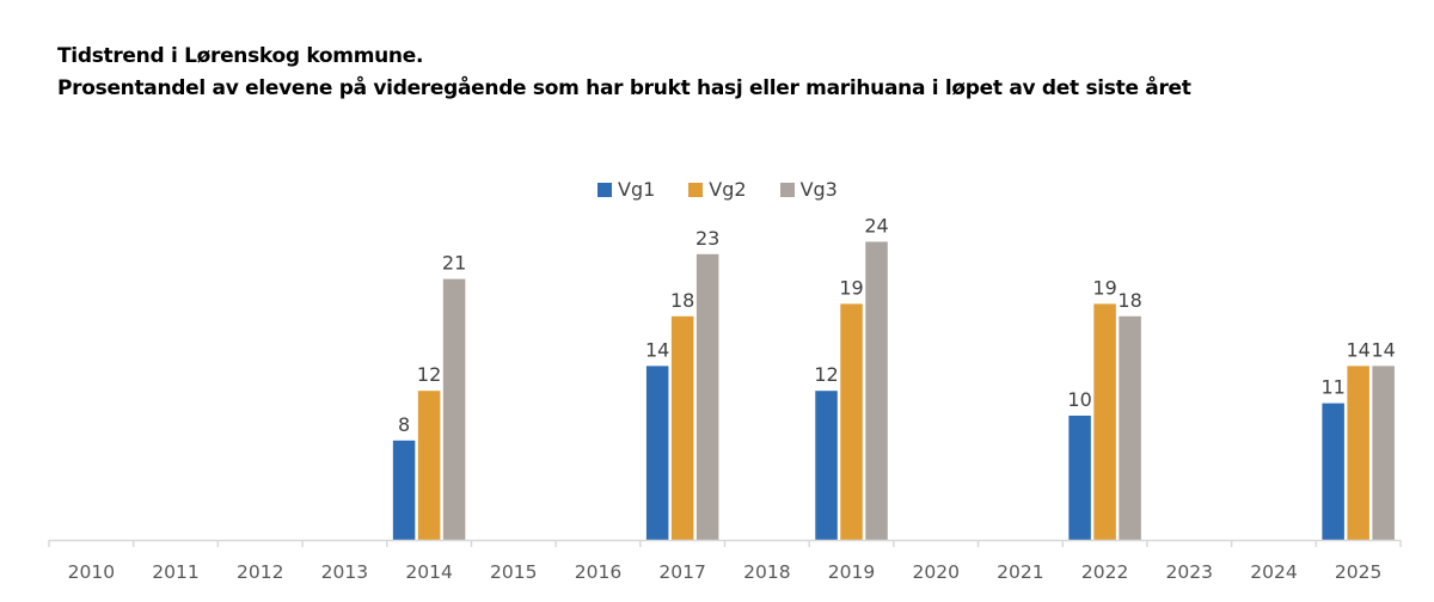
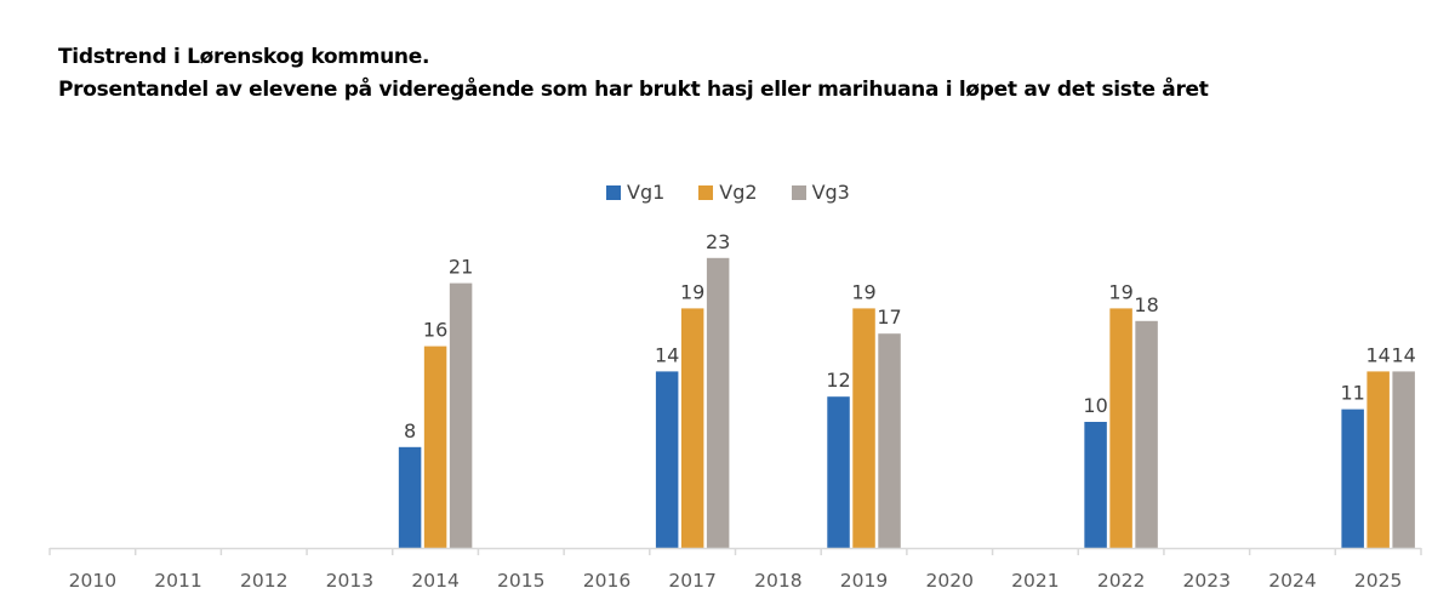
Vg2/2014: 12 -> 16
Vg2/2017: 18 -> 19
Vg3/2019: 24 -> 17
